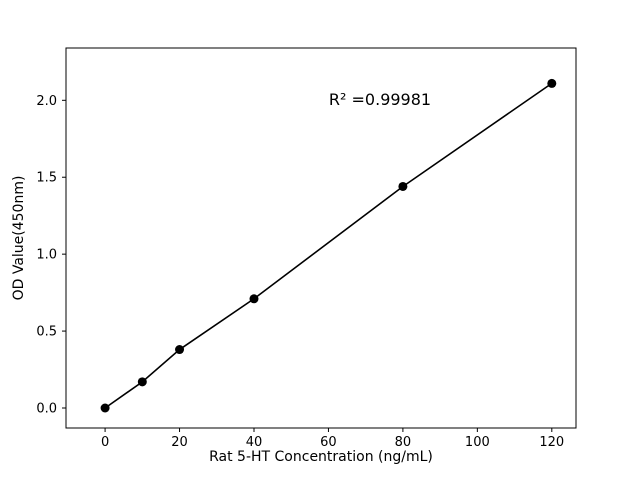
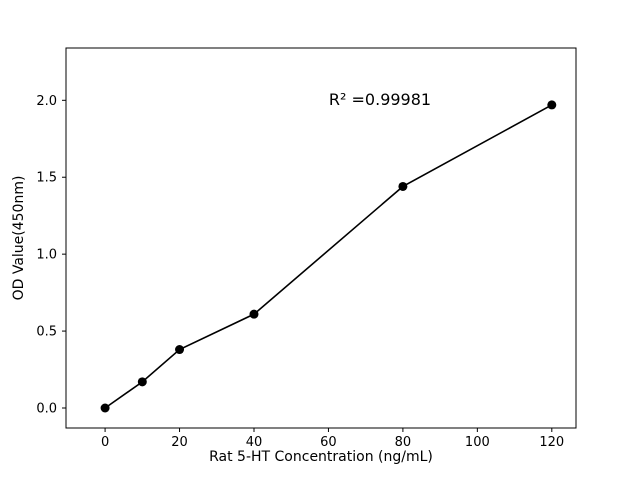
40: 0.71 -> 0.61
120: 2.11 -> 1.97
